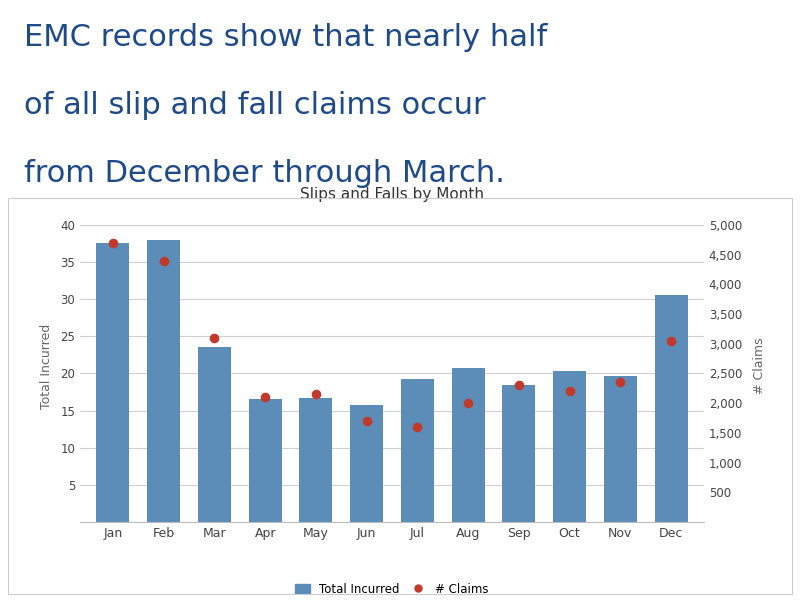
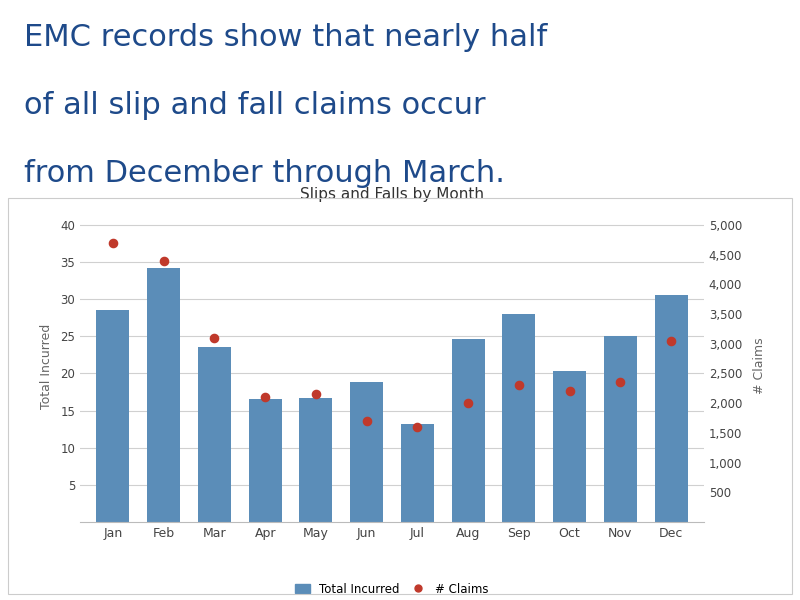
Total Incurred/Jan: 37.5 -> 28.6
Total Incurred/Feb: 38.0 -> 34.2
Total Incurred/Jun: 15.7 -> 18.8
Total Incurred/Jul: 19.3 -> 13.2
Total Incurred/Aug: 20.7 -> 24.6
Total Incurred/Sep: 18.5 -> 28.0
Total Incurred/Nov: 19.7 -> 25.0
